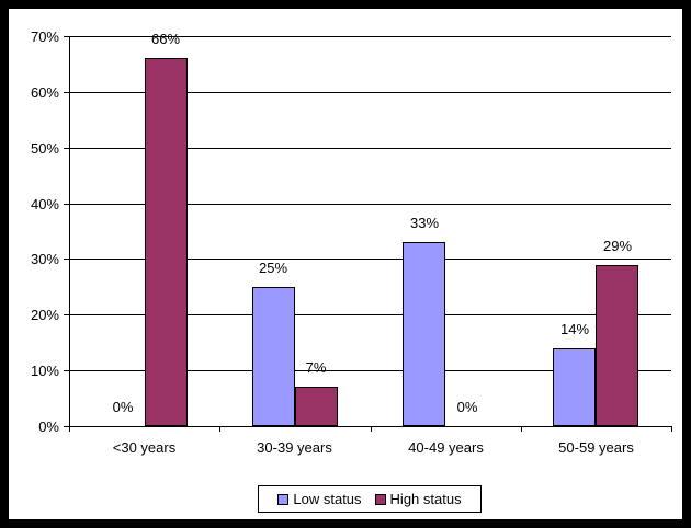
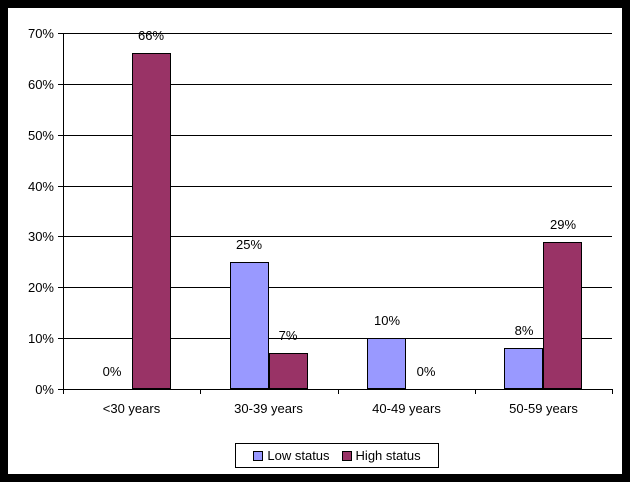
Low status/40-49 years: 33% -> 10%
Low status/50-59 years: 14% -> 8%
